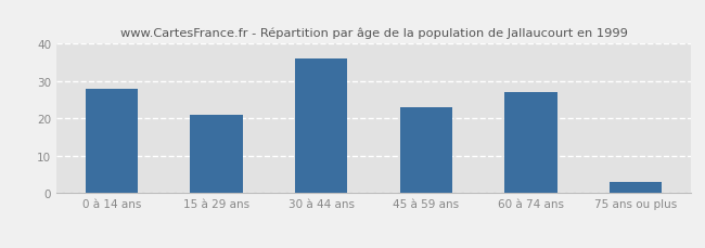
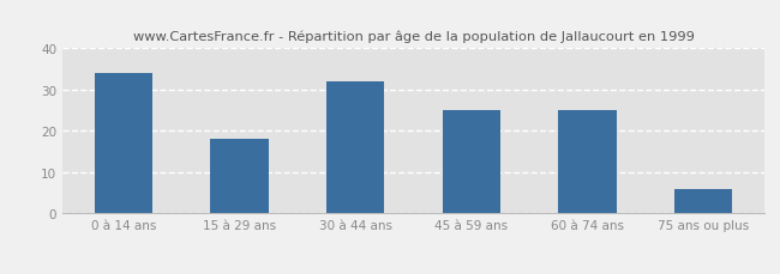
0 à 14 ans: 28 -> 34
15 à 29 ans: 21 -> 18
30 à 44 ans: 36 -> 32
45 à 59 ans: 23 -> 25
60 à 74 ans: 27 -> 25
75 ans ou plus: 3 -> 6
